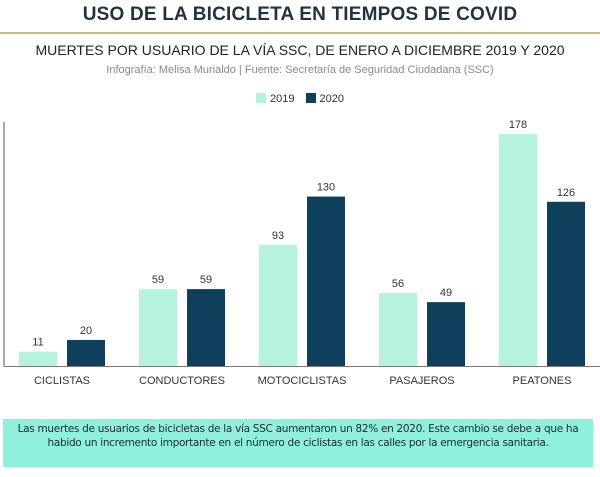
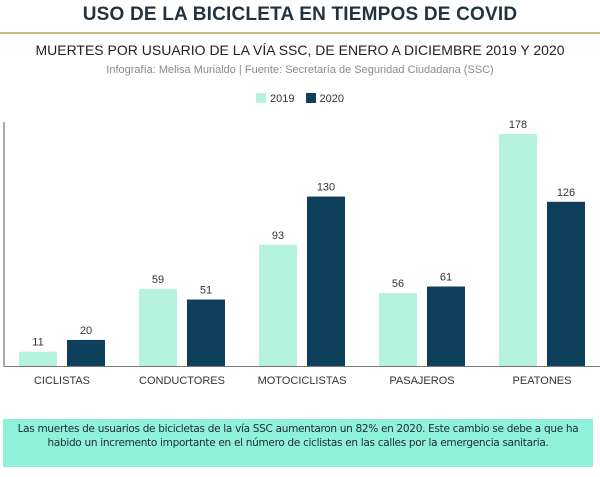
2020/CONDUCTORES: 59 -> 51
2020/PASAJEROS: 49 -> 61
